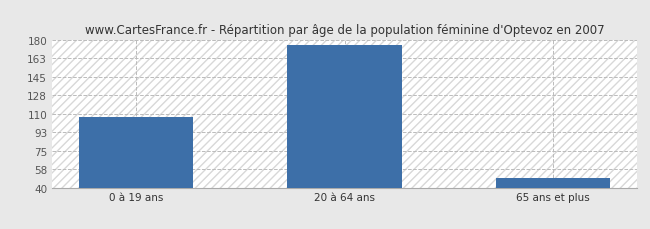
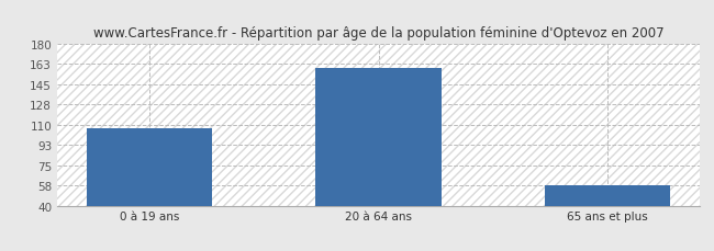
20 à 64 ans: 176 -> 159
65 ans et plus: 49 -> 58
